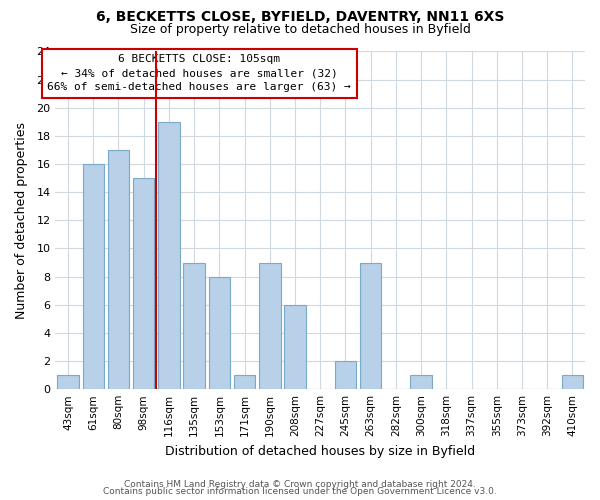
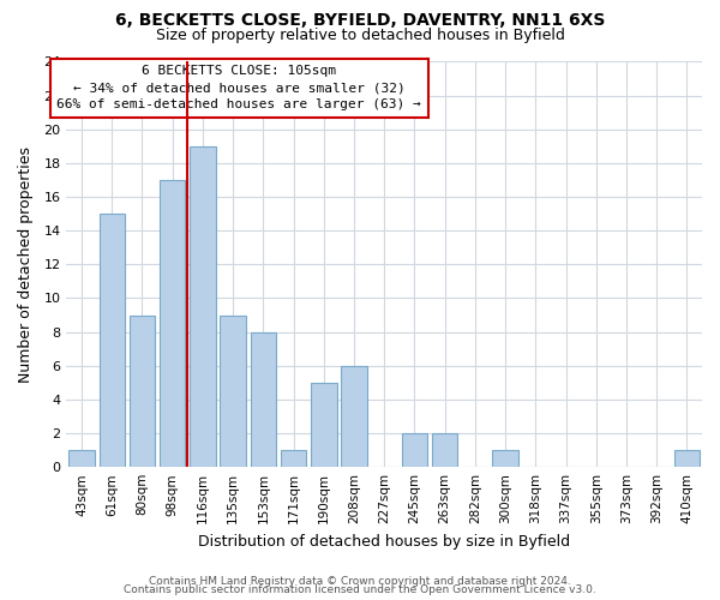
61sqm: 16 -> 15
80sqm: 17 -> 9
98sqm: 15 -> 17
190sqm: 9 -> 5
263sqm: 9 -> 2
